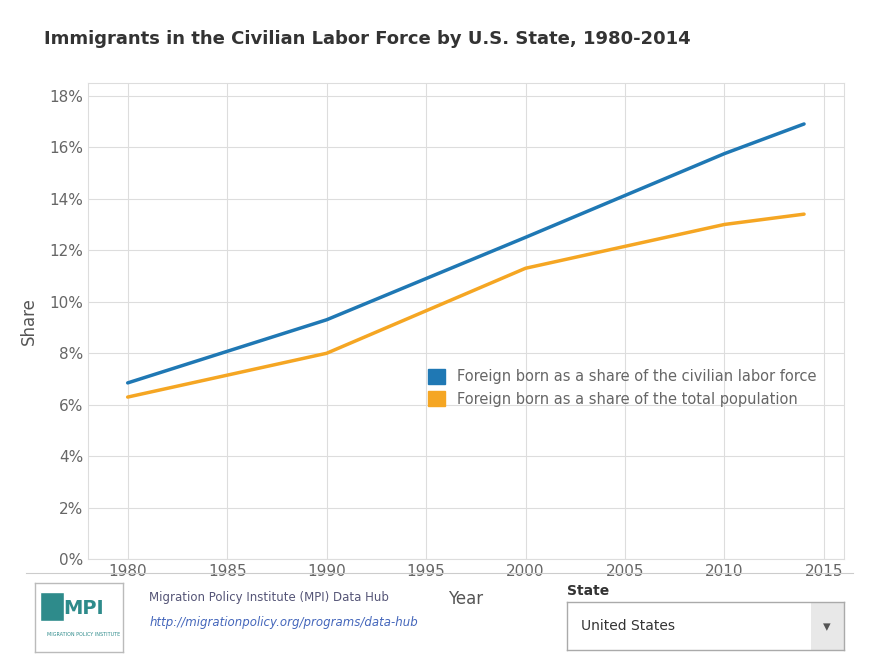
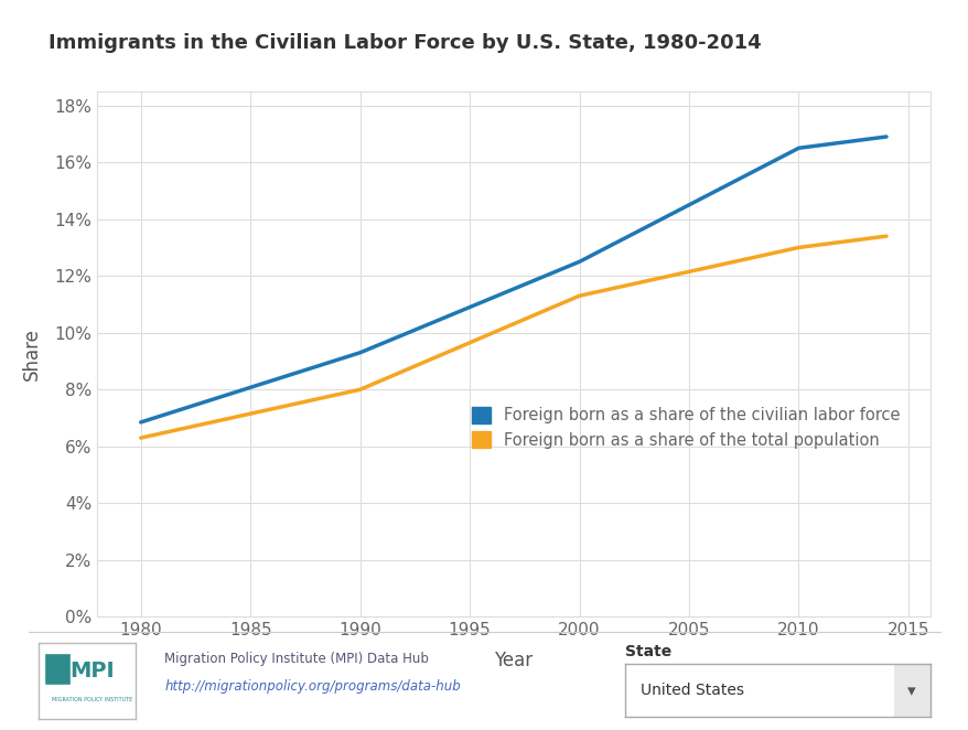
Foreign born as a share of the civilian labor force/2010: 15.75% -> 16.50%
